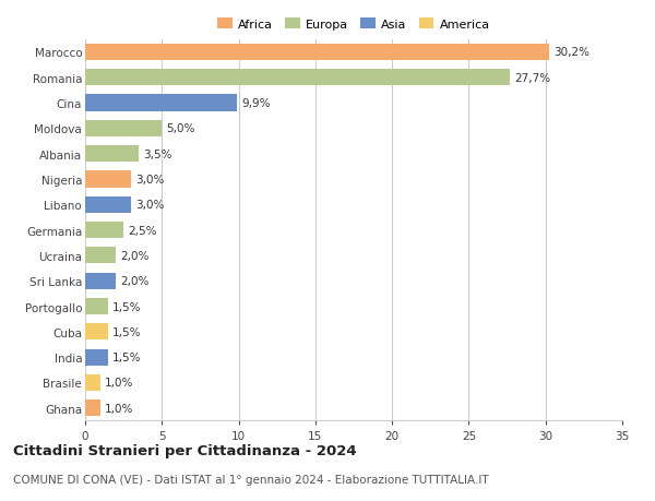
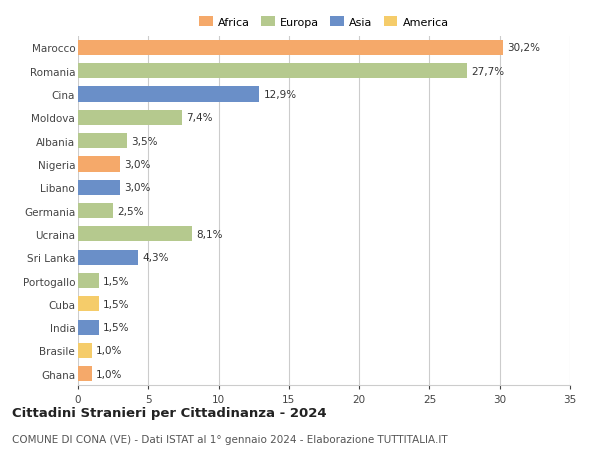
Cina: 9,9% -> 12,9%
Moldova: 5,0% -> 7,4%
Ucraina: 2,0% -> 8,1%
Sri Lanka: 2,0% -> 4,3%
